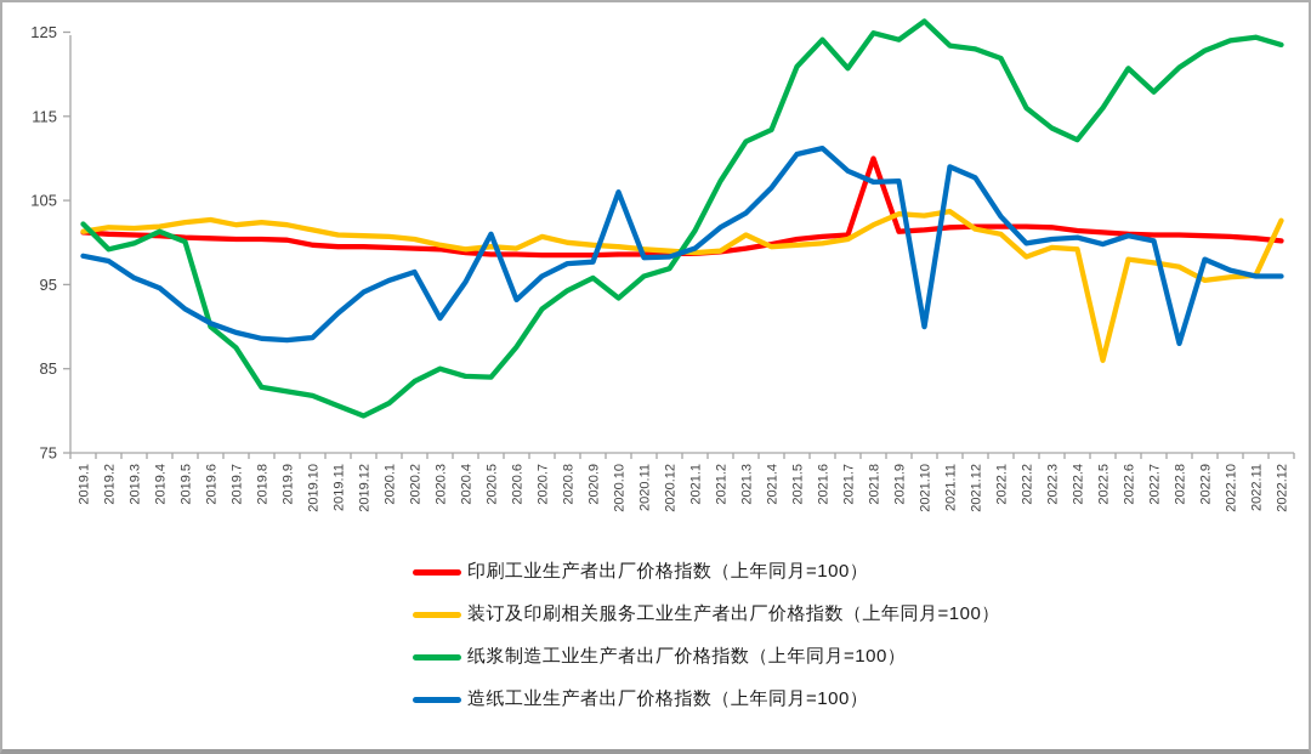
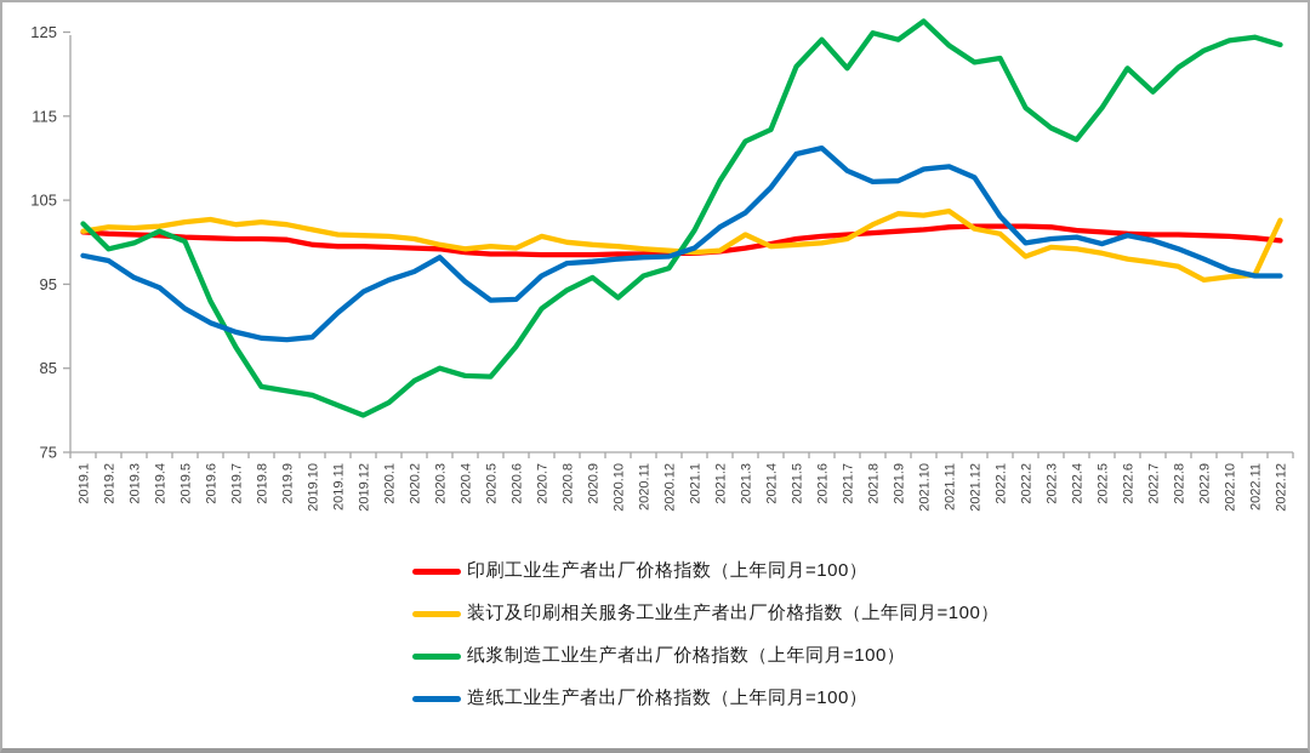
纸浆制造工业生产者出厂价格指数（上年同月=100）/2019.6: 90 -> 93
造纸工业生产者出厂价格指数（上年同月=100）/2020.3: 91 -> 98
造纸工业生产者出厂价格指数（上年同月=100）/2020.5: 101 -> 93
造纸工业生产者出厂价格指数（上年同月=100）/2020.10: 106 -> 98
印刷工业生产者出厂价格指数（上年同月=100）/2021.8: 110 -> 101
造纸工业生产者出厂价格指数（上年同月=100）/2021.10: 90 -> 109
纸浆制造工业生产者出厂价格指数（上年同月=100）/2021.12: 123 -> 121
装订及印刷相关服务工业生产者出厂价格指数（上年同月=100）/2022.5: 86 -> 99
造纸工业生产者出厂价格指数（上年同月=100）/2022.8: 88 -> 99
